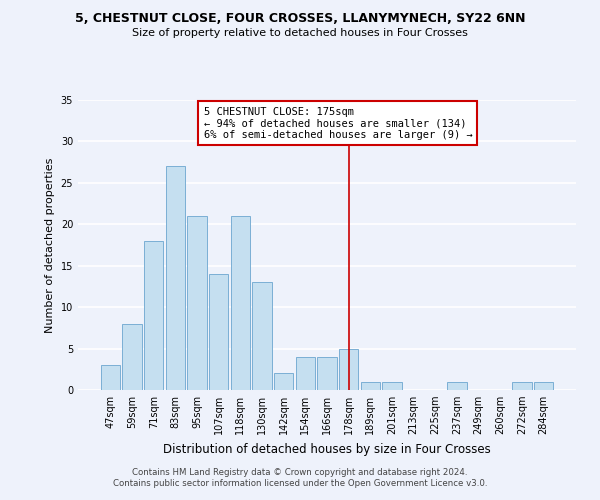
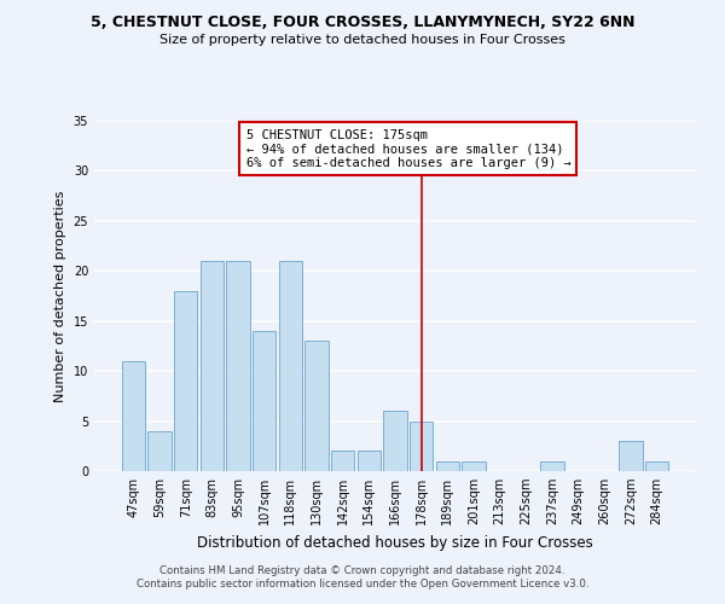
47sqm: 3 -> 11
59sqm: 8 -> 4
83sqm: 27 -> 21
154sqm: 4 -> 2
166sqm: 4 -> 6
272sqm: 1 -> 3
